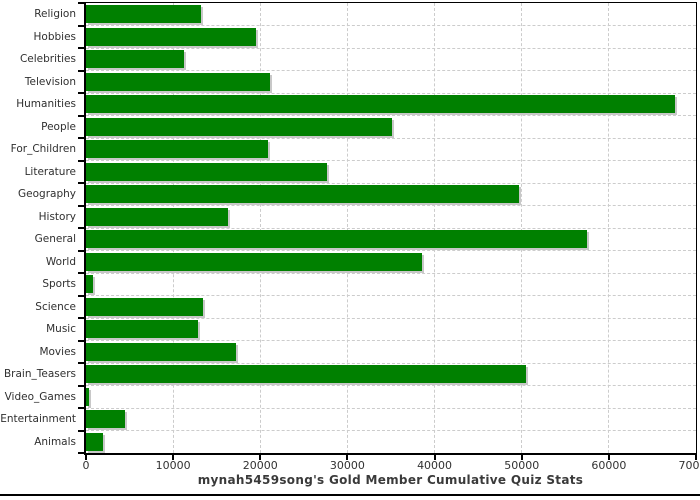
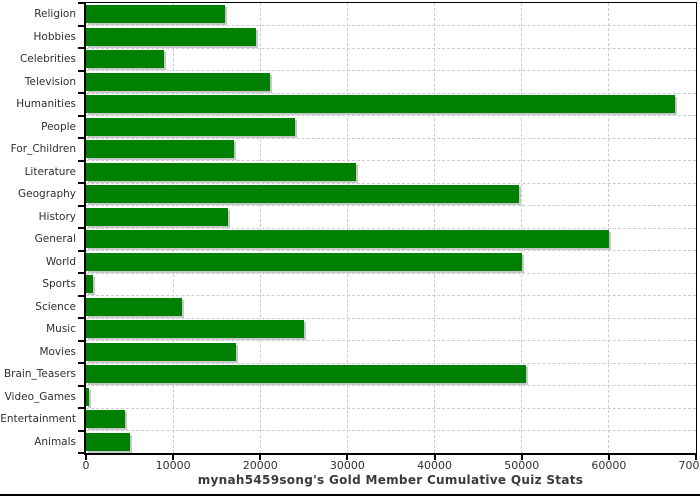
Religion: 13000 -> 16000
Celebrities: 11000 -> 9000
People: 35000 -> 24000
For_Children: 21000 -> 17000
Literature: 28000 -> 31000
General: 58000 -> 60000
World: 39000 -> 50000
Science: 13000 -> 11000
Music: 13000 -> 25000
Animals: 2000 -> 5000
